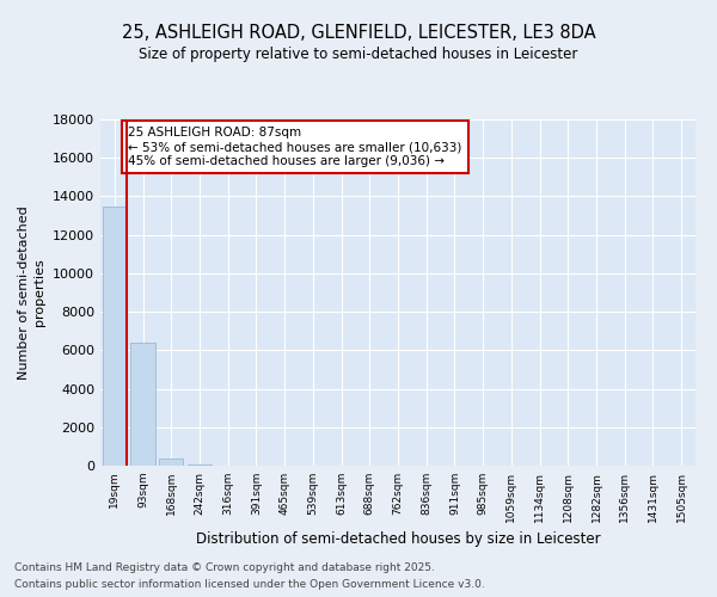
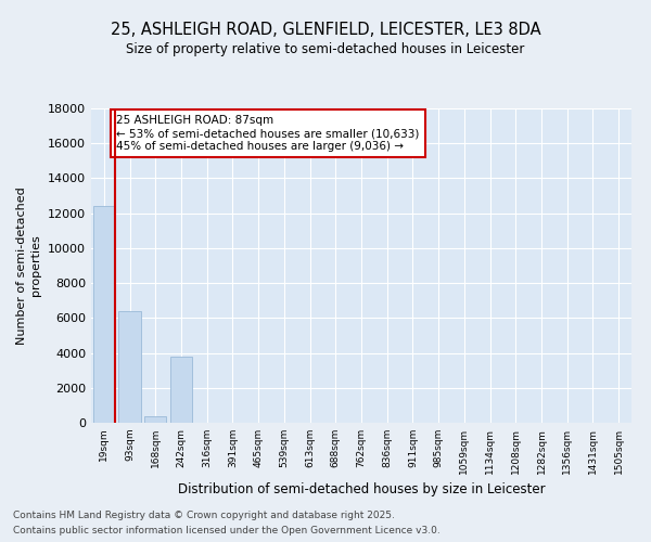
19sqm: 13500 -> 12400
242sqm: 0 -> 3800
